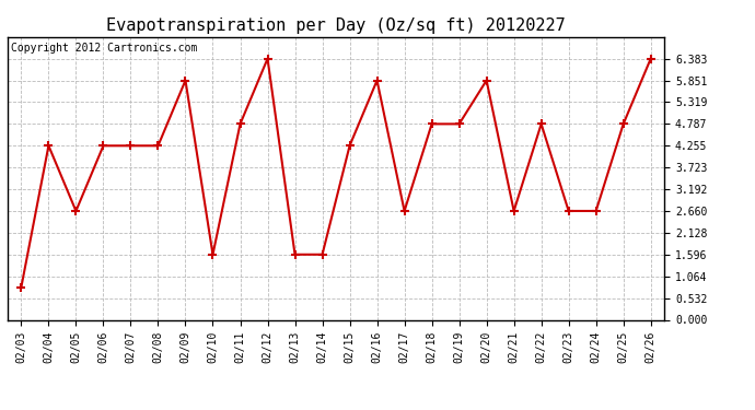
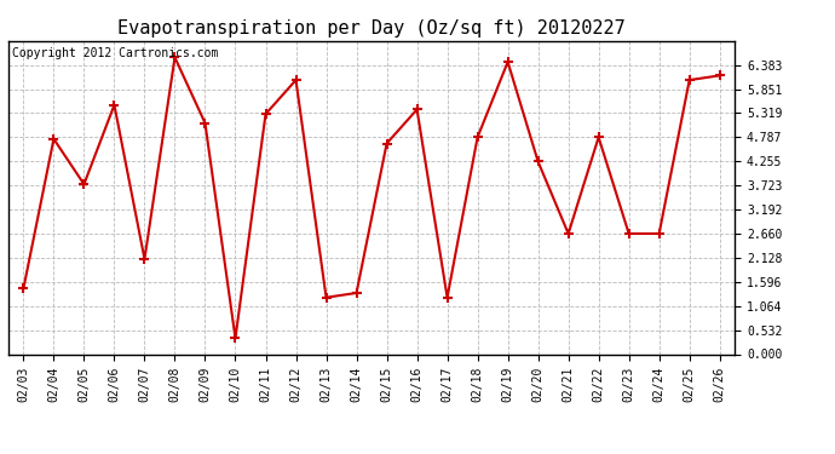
02/03: 0.80 -> 1.45
02/04: 4.25 -> 4.75
02/05: 2.66 -> 3.75
02/06: 4.25 -> 5.50
02/07: 4.25 -> 2.10
02/08: 4.25 -> 6.55
02/09: 5.85 -> 5.10
02/10: 1.60 -> 0.35
02/11: 4.79 -> 5.30
02/12: 6.38 -> 6.05
02/13: 1.60 -> 1.25
02/14: 1.60 -> 1.35
02/15: 4.25 -> 4.65
02/16: 5.85 -> 5.40
02/17: 2.66 -> 1.25
02/19: 4.79 -> 6.45
02/20: 5.85 -> 4.25
02/25: 4.79 -> 6.05
02/26: 6.38 -> 6.15
